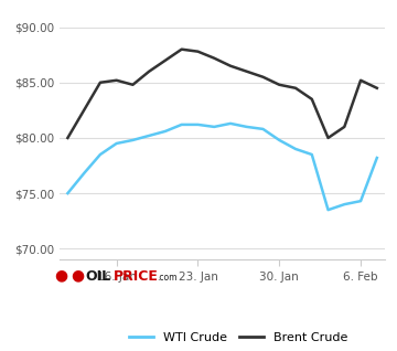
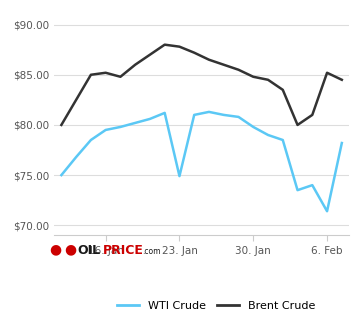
WTI Crude/23. Jan: $81.2 -> $74.9
WTI Crude/6. Feb: $74.3 -> $71.4
